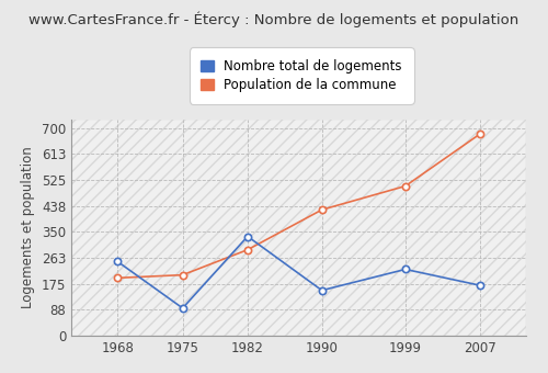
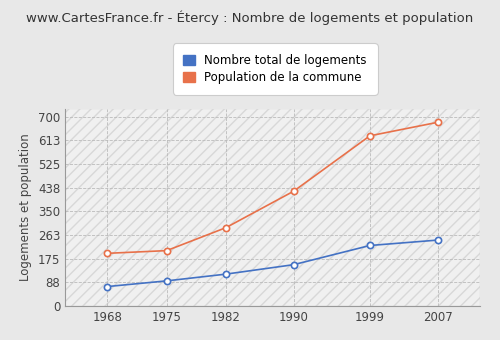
Nombre total de logements/1968: 250 -> 72
Nombre total de logements/1982: 335 -> 118
Population de la commune/1999: 505 -> 630
Nombre total de logements/2007: 170 -> 244
